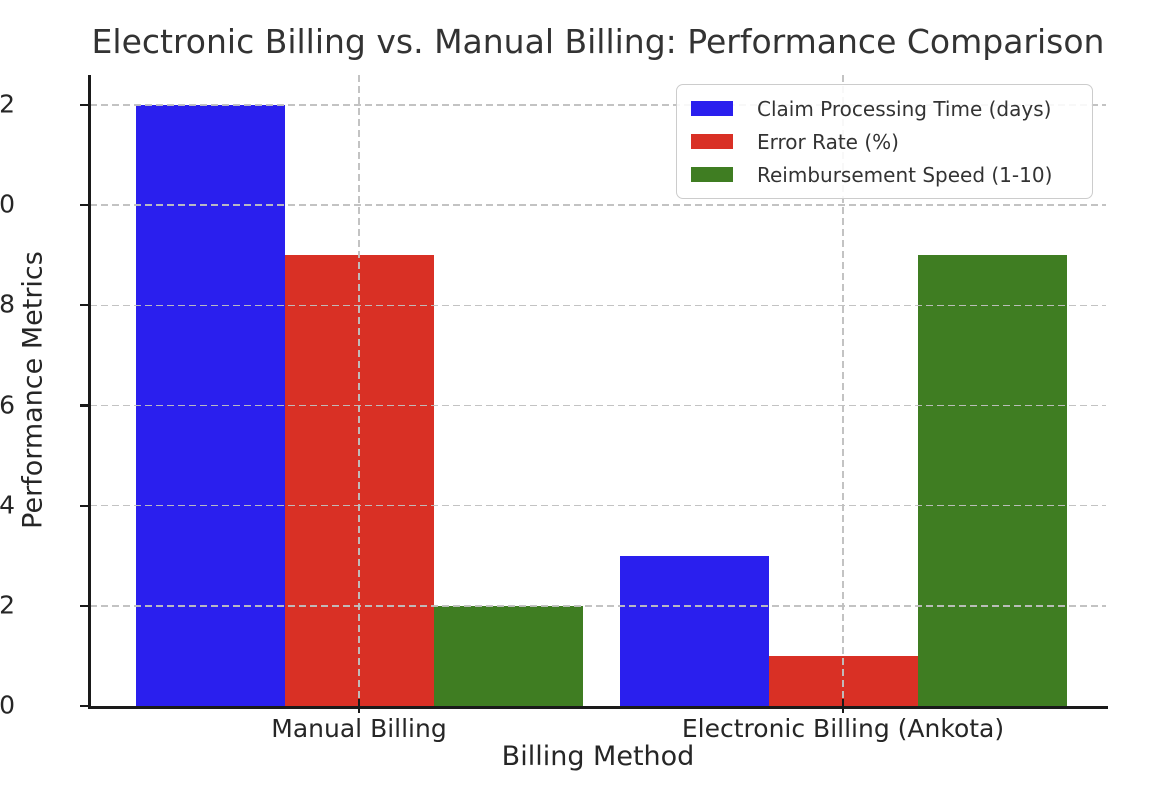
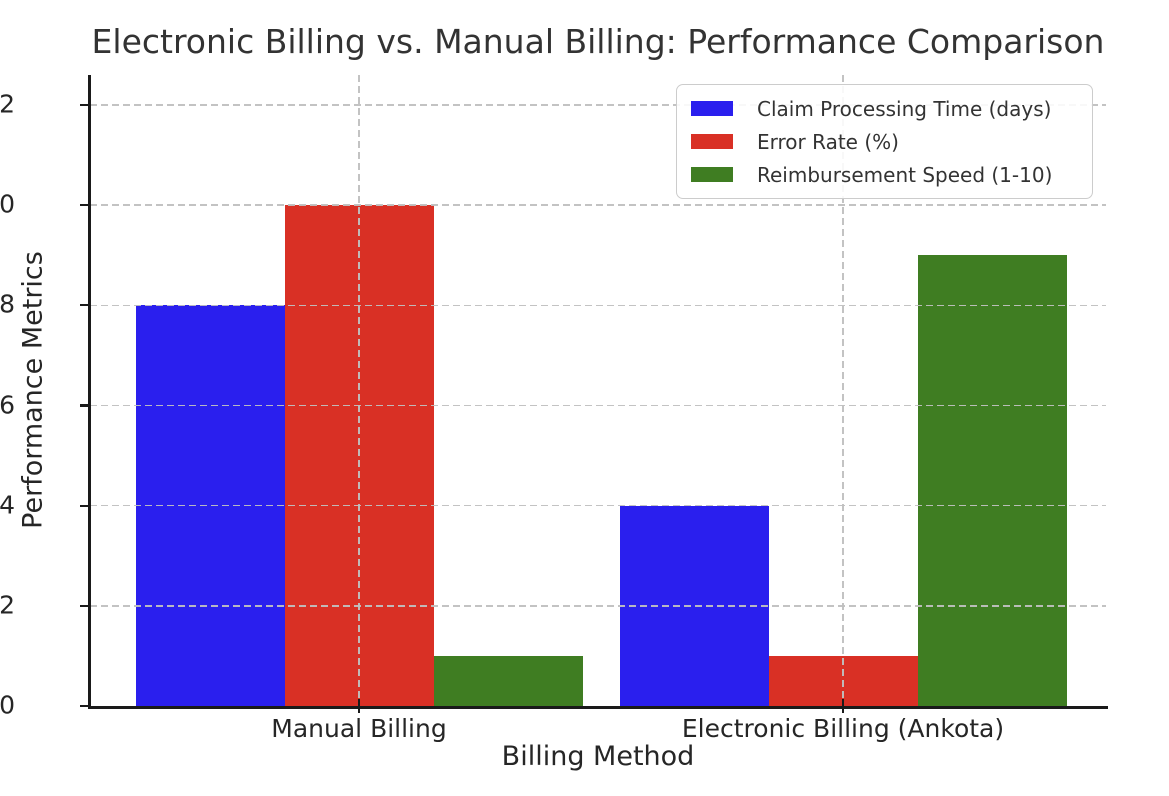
Claim Processing Time (days)/Manual Billing: 12 -> 8
Error Rate (%)/Manual Billing: 9 -> 10
Reimbursement Speed (1-10)/Manual Billing: 2 -> 1
Claim Processing Time (days)/Electronic Billing (Ankota): 3 -> 4
